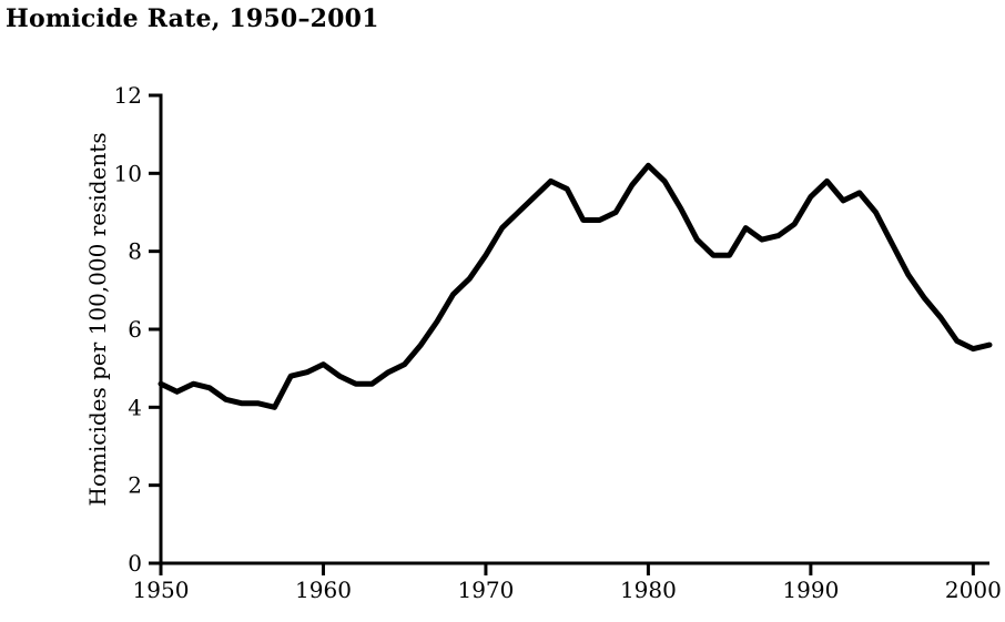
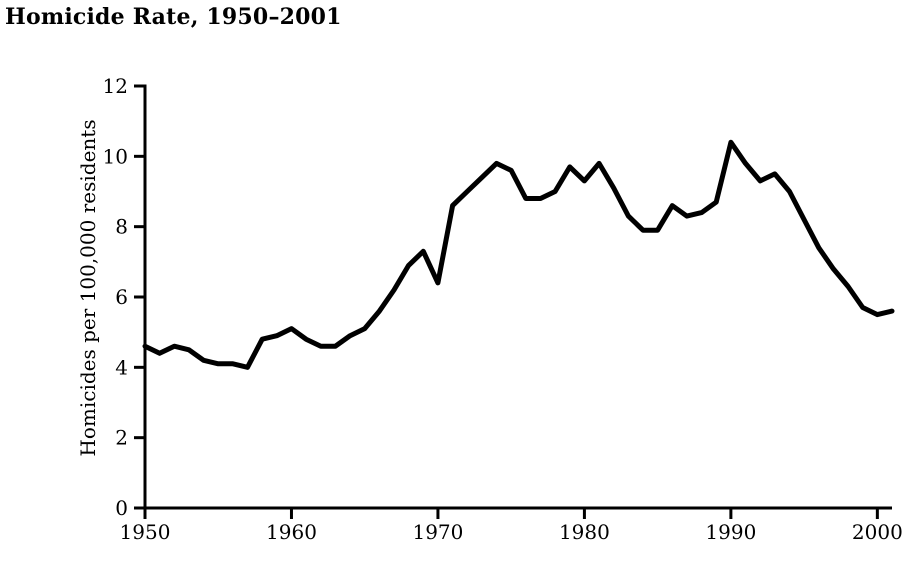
1970: 7.9 -> 6.4
1980: 10.2 -> 9.3
1990: 9.4 -> 10.4
